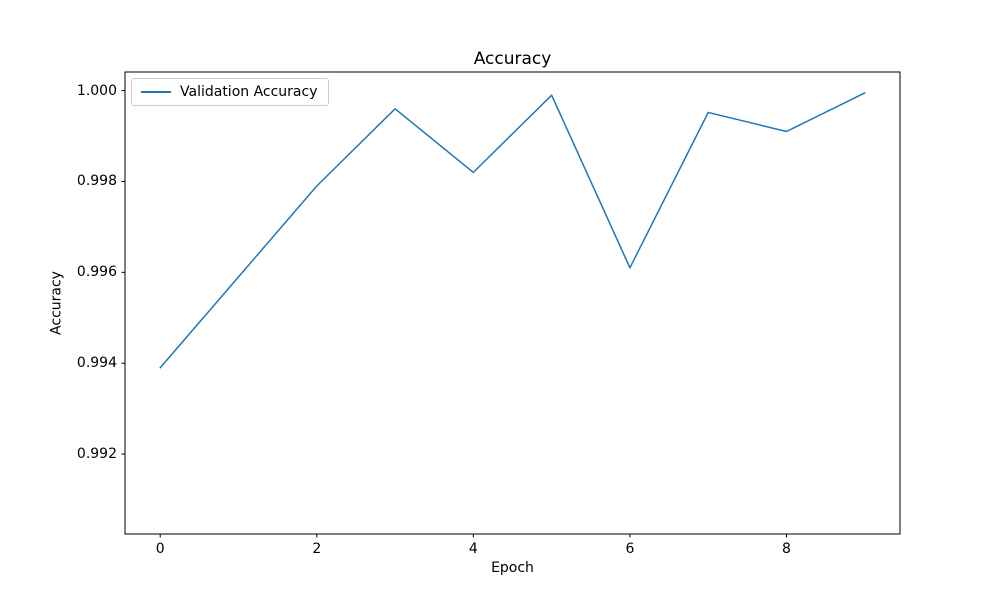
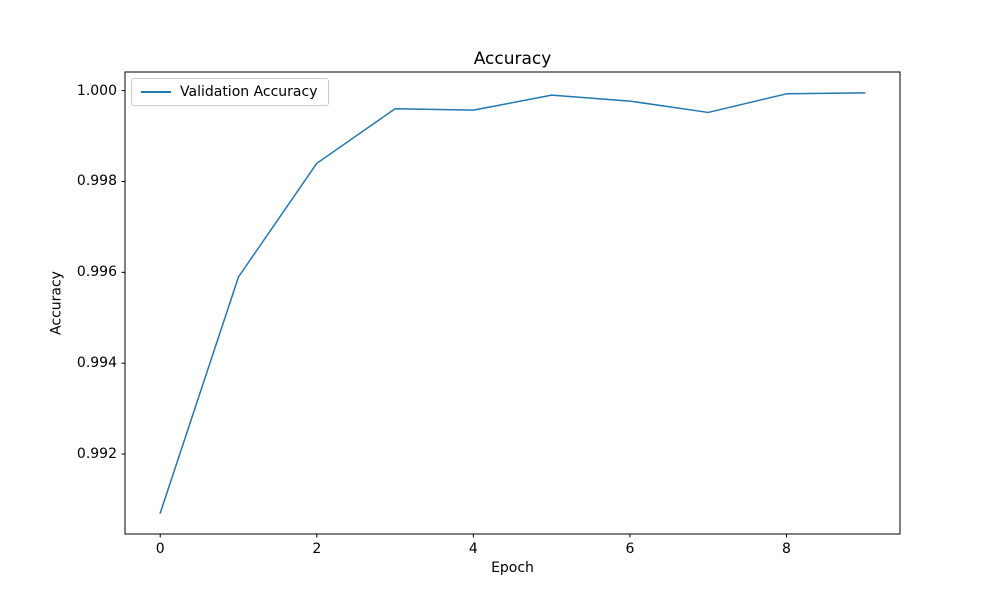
0: 0.9939 -> 0.9907
2: 0.9979 -> 0.9984
4: 0.9982 -> 0.9996
6: 0.9961 -> 0.9998
8: 0.9991 -> 0.9999
